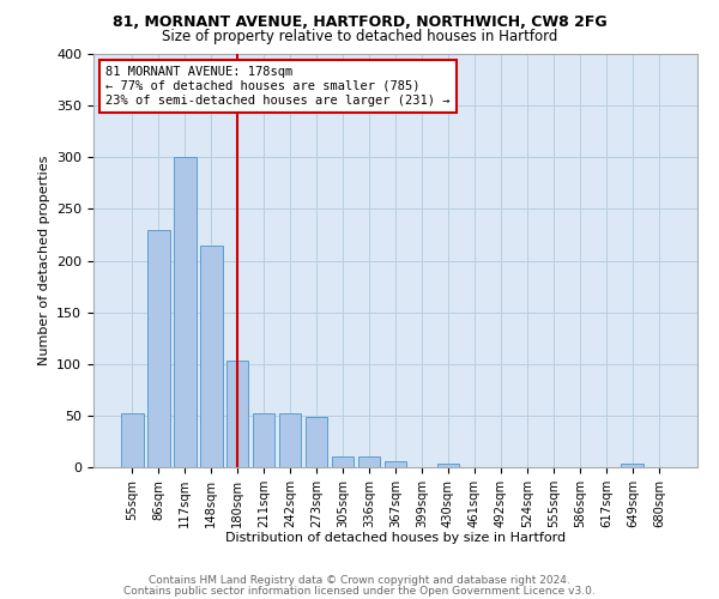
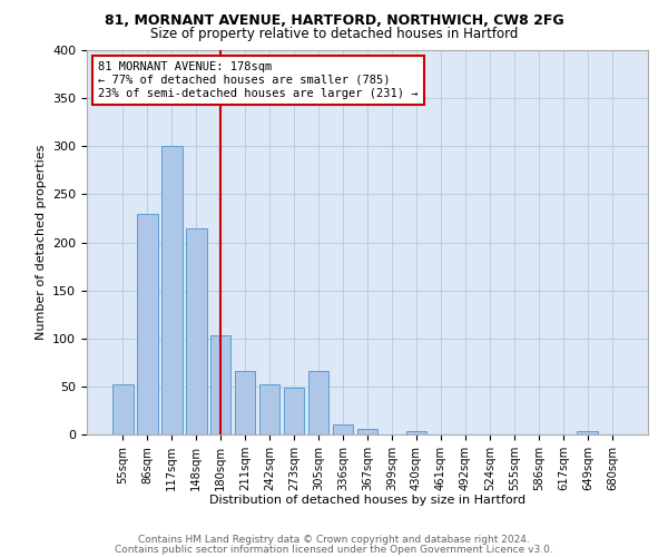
211sqm: 52 -> 66
305sqm: 10 -> 66
